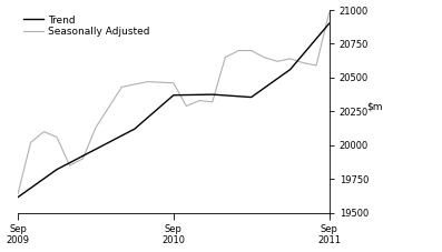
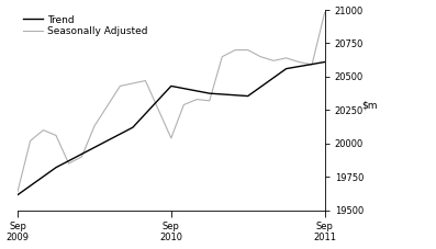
Trend/Sep 2010: 20370 -> 20430
Seasonally Adjusted/Sep 2010: 20460 -> 20040
Trend/Sep 2011: 20900 -> 20610
